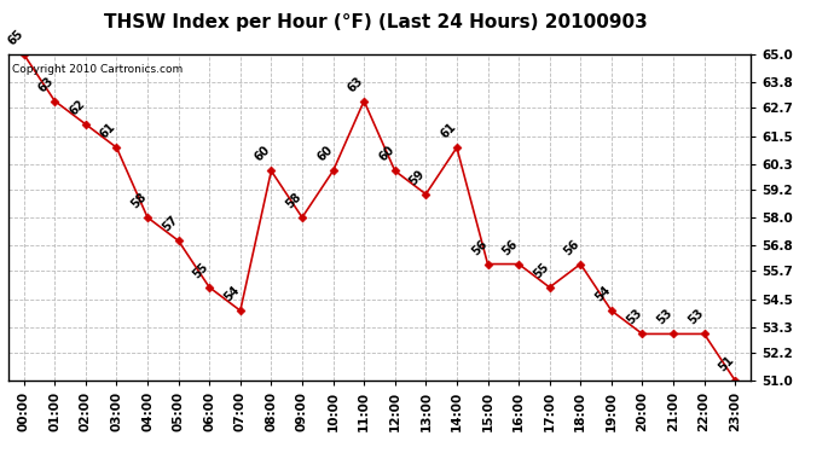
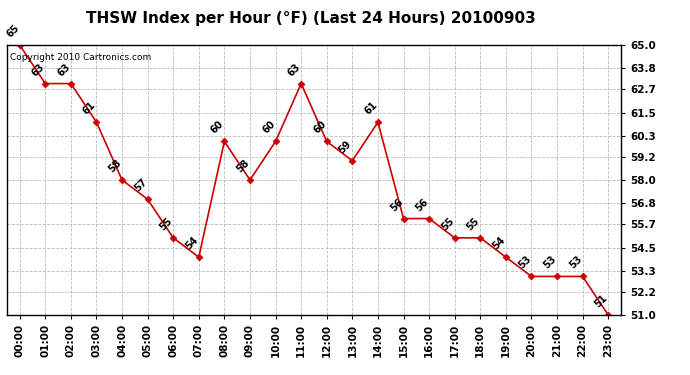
02:00: 62 -> 63
18:00: 56 -> 55
